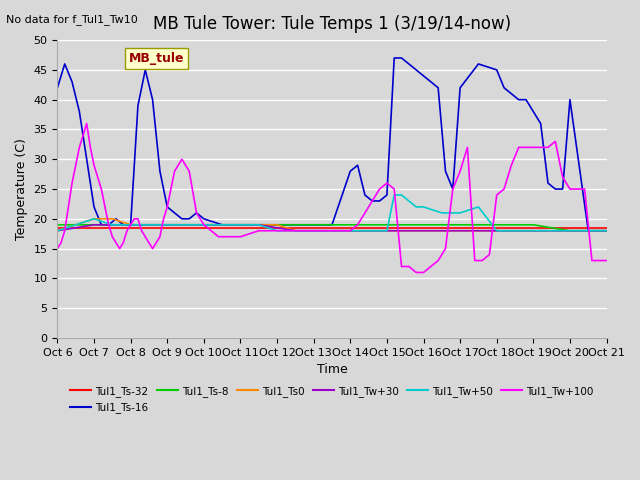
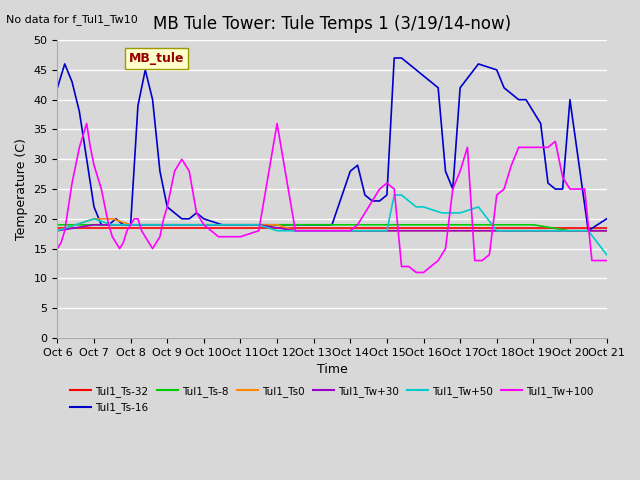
Tul1_Tw+100/Oct 12: 18 -> 36
Tul1_Ts-16/Oct 21: 18 -> 20
Tul1_Tw+50/Oct 21: 18 -> 14
